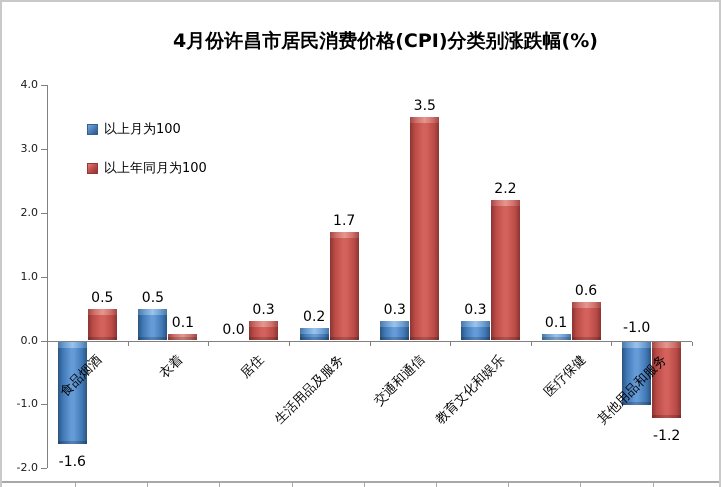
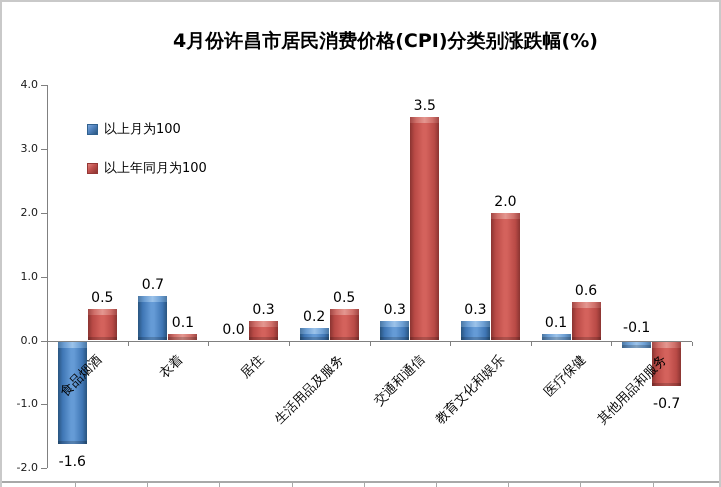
以上月为100/衣着: 0.5 -> 0.7
以上年同月为100/生活用品及服务: 1.7 -> 0.5
以上年同月为100/教育文化和娱乐: 2.2 -> 2.0
以上月为100/其他用品和服务: -1.0 -> -0.1
以上年同月为100/其他用品和服务: -1.2 -> -0.7
